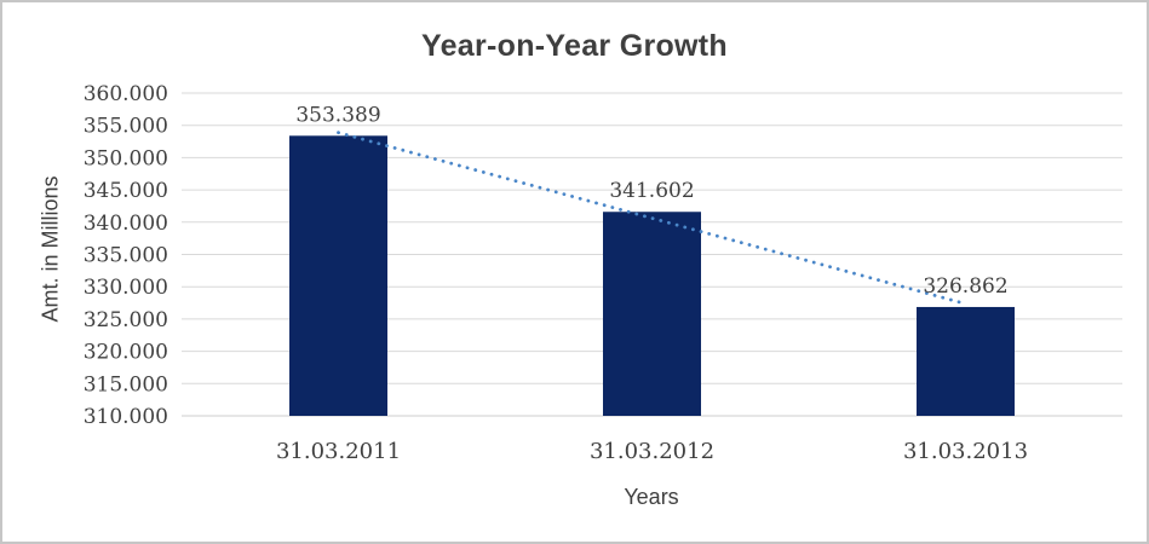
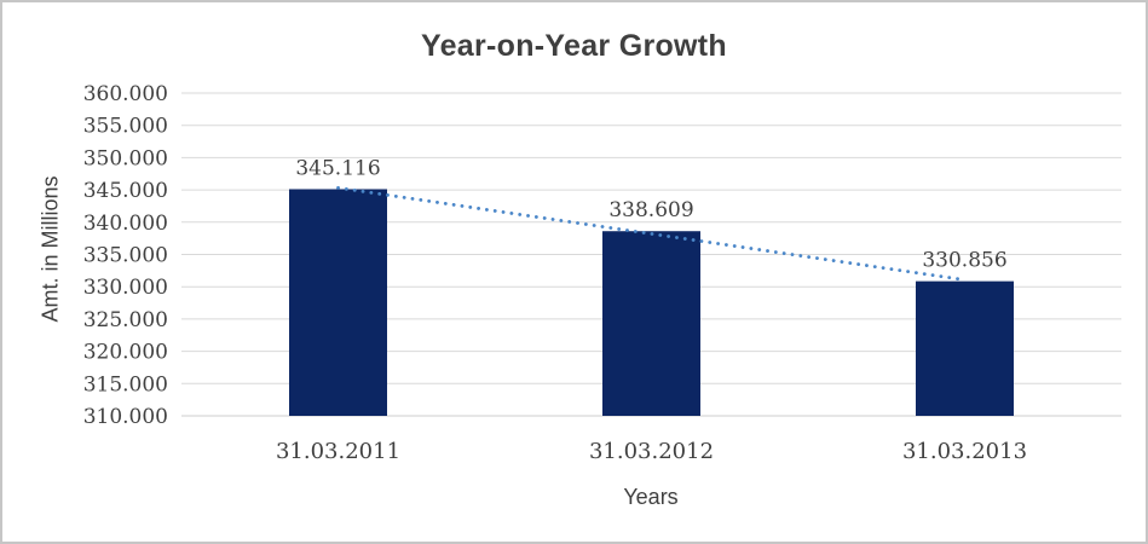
31.03.2011: 353.389 -> 345.116
31.03.2012: 341.602 -> 338.609
31.03.2013: 326.862 -> 330.856
